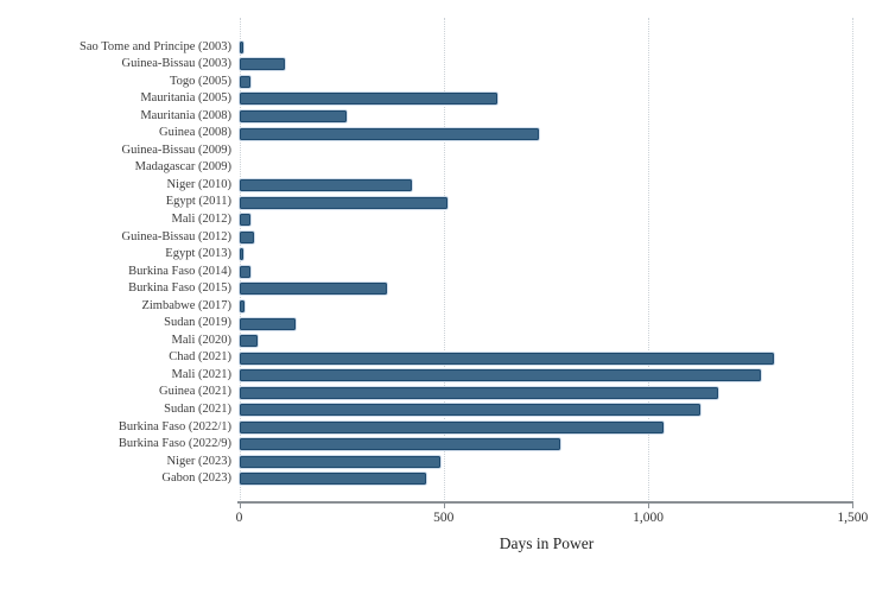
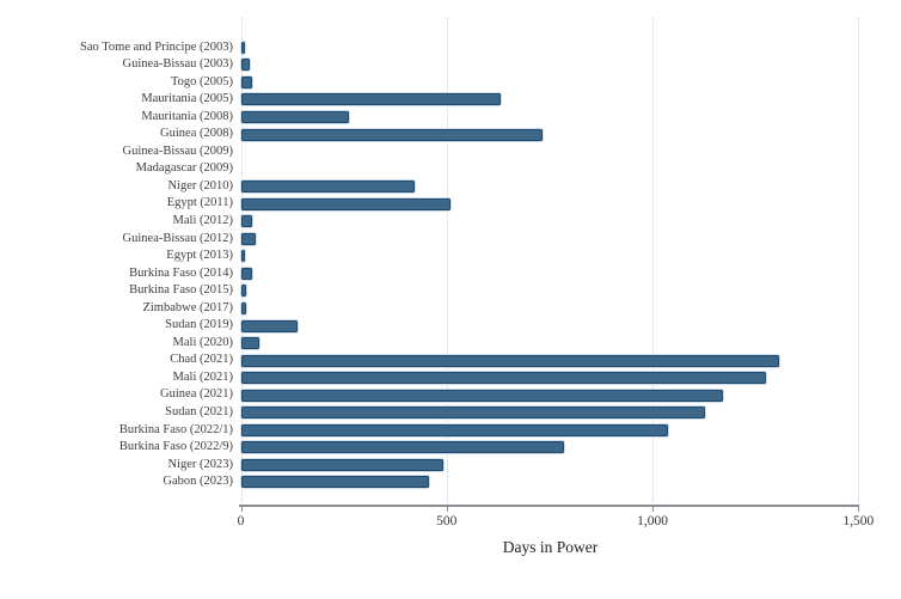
Guinea-Bissau (2003): 110 -> 20
Burkina Faso (2015): 360 -> 10
